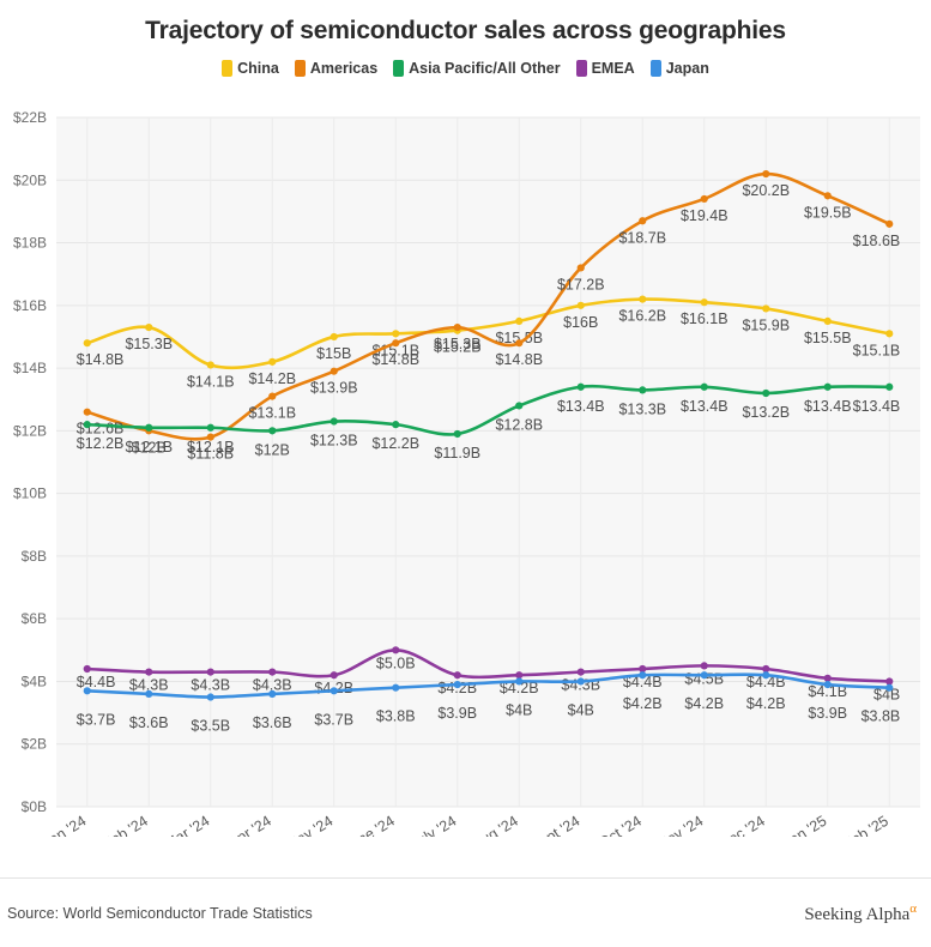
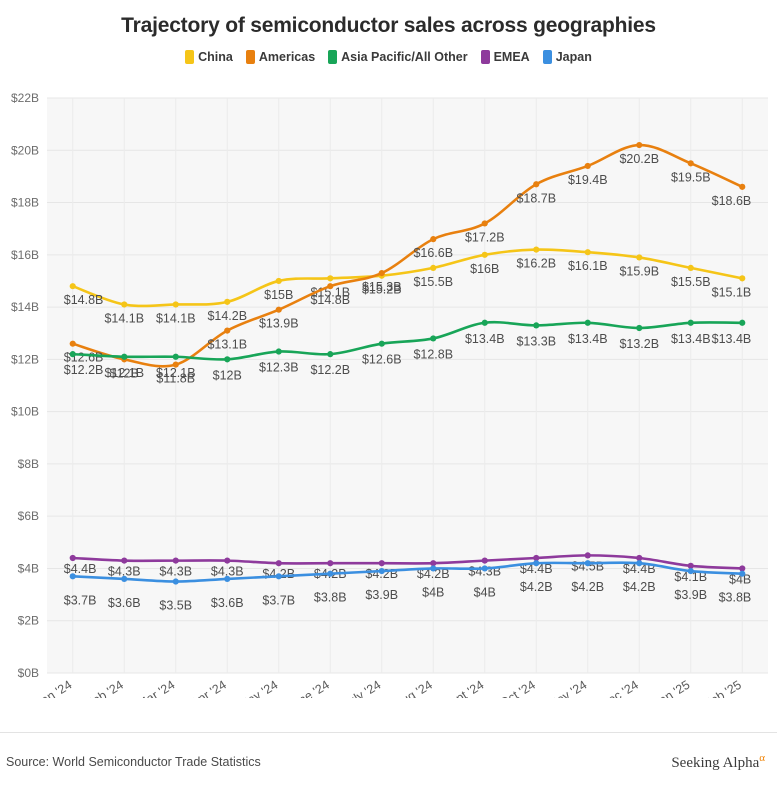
China/Feb '24: $15.3B -> $14.1B
EMEA/June '24: $5.0B -> $4.2B
Asia Pacific/All Other/July '24: $11.9B -> $12.6B
Americas/Aug '24: $14.8B -> $16.6B
